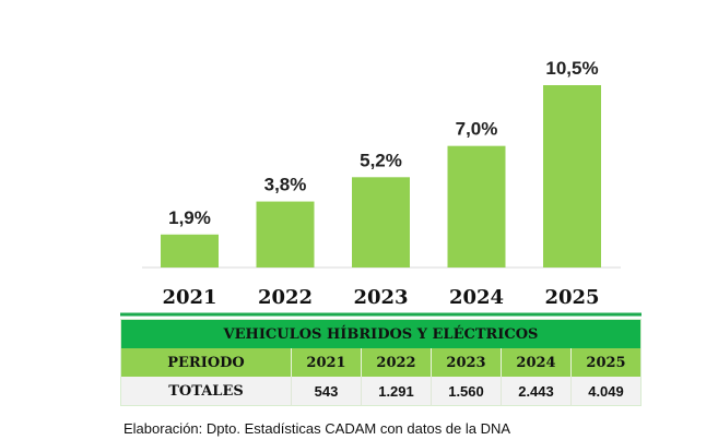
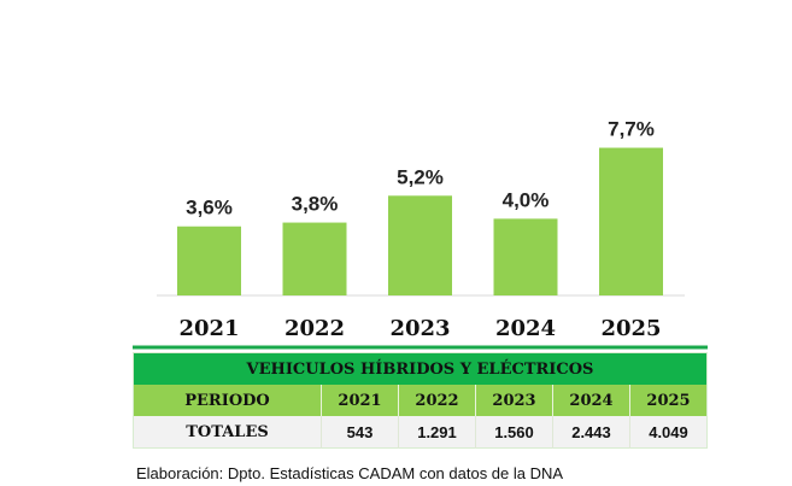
2021: 1,9% -> 3,6%
2024: 7,0% -> 4,0%
2025: 10,5% -> 7,7%
